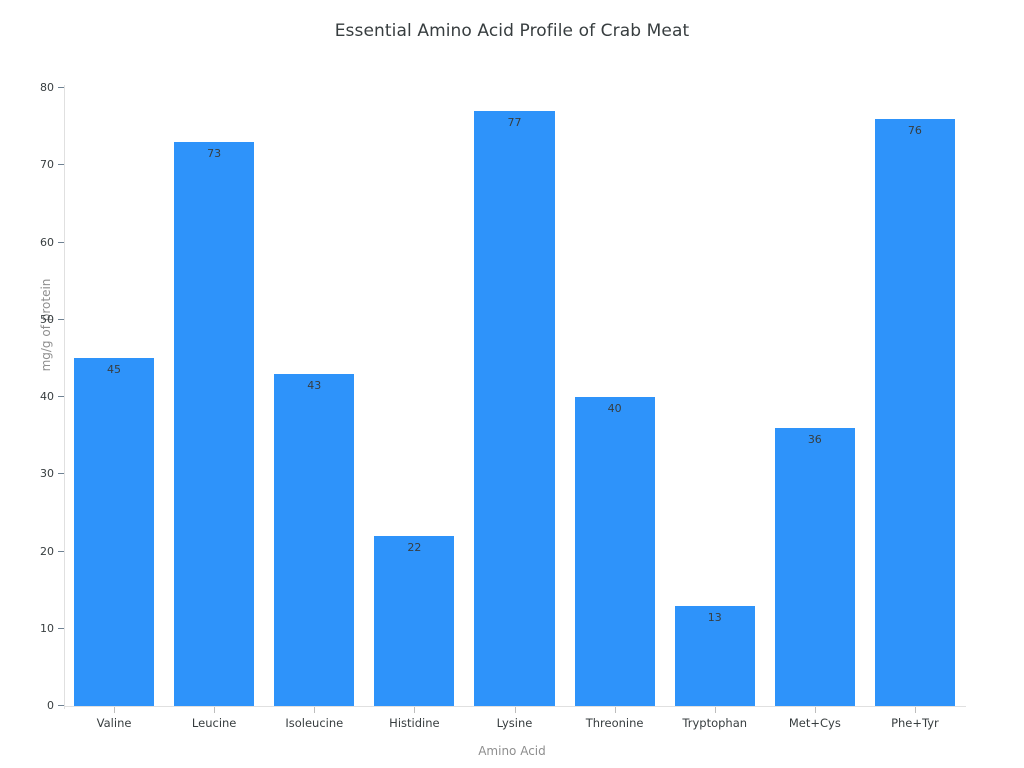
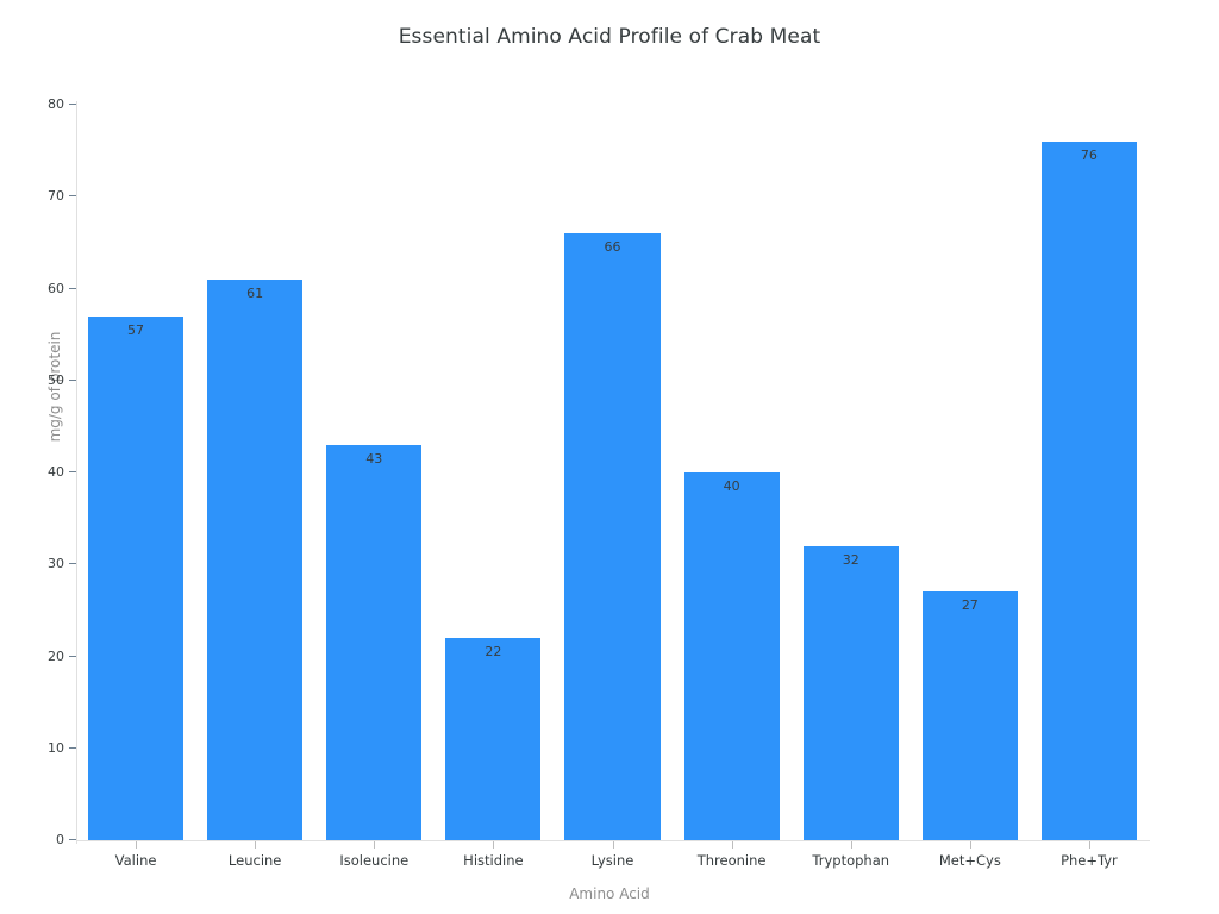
Valine: 45 -> 57
Leucine: 73 -> 61
Lysine: 77 -> 66
Tryptophan: 13 -> 32
Met+Cys: 36 -> 27
